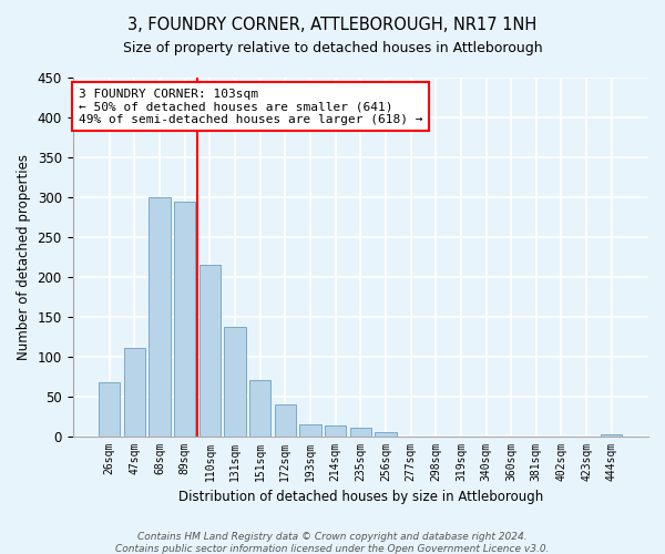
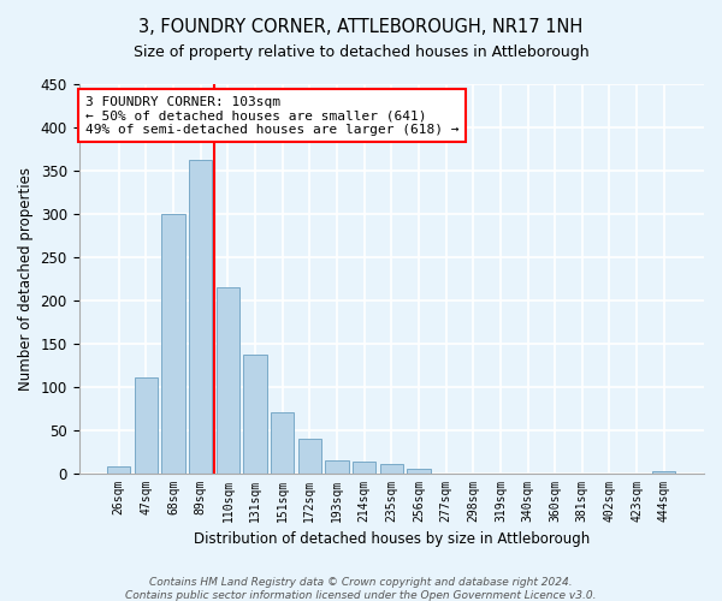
26sqm: 68 -> 8
89sqm: 294 -> 362
